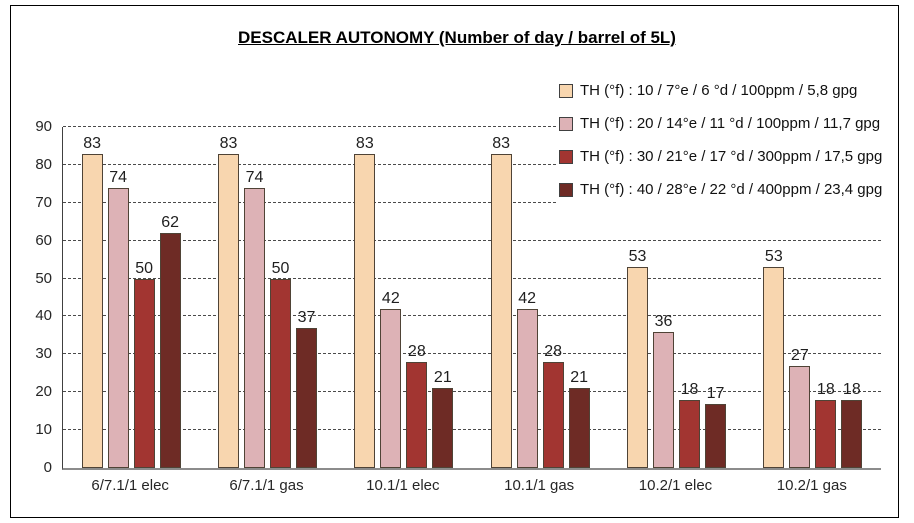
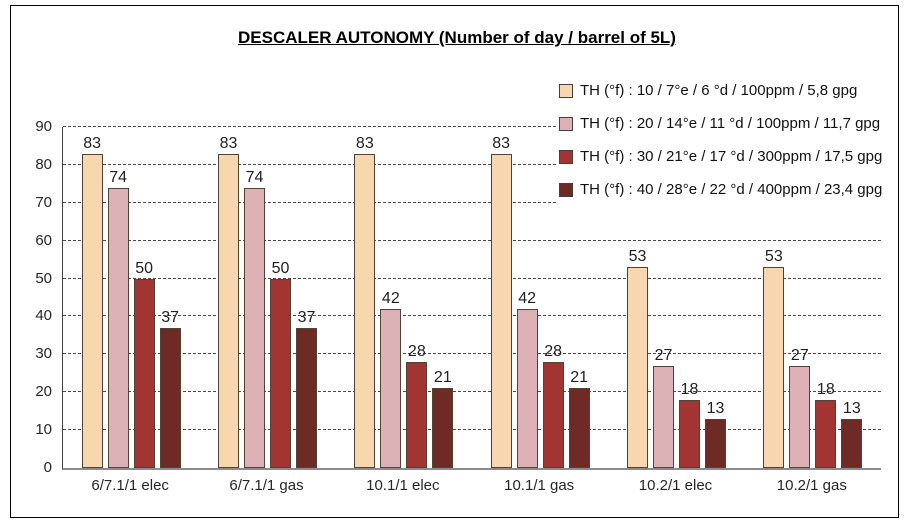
TH (°f) : 40 / 28°e / 22 °d / 400ppm / 23,4 gpg/6/7.1/1 elec: 62 -> 37
TH (°f) : 20 / 14°e / 11 °d / 100ppm / 11,7 gpg/10.2/1 elec: 36 -> 27
TH (°f) : 40 / 28°e / 22 °d / 400ppm / 23,4 gpg/10.2/1 elec: 17 -> 13
TH (°f) : 40 / 28°e / 22 °d / 400ppm / 23,4 gpg/10.2/1 gas: 18 -> 13
